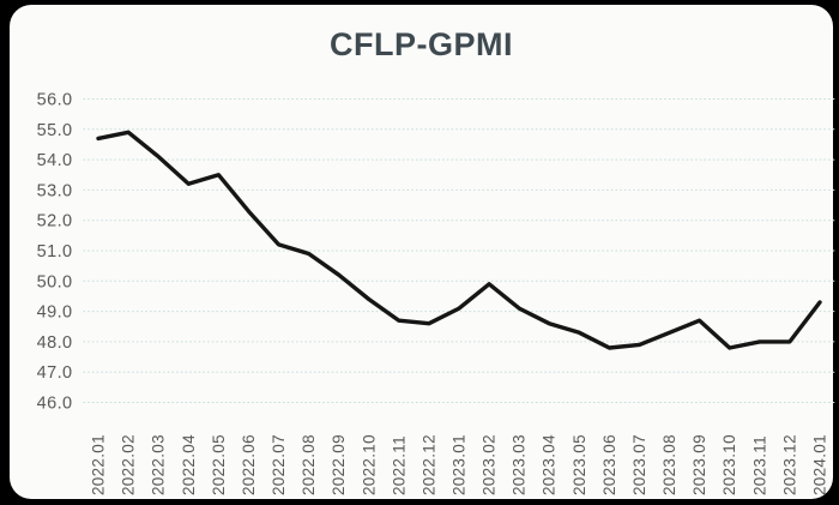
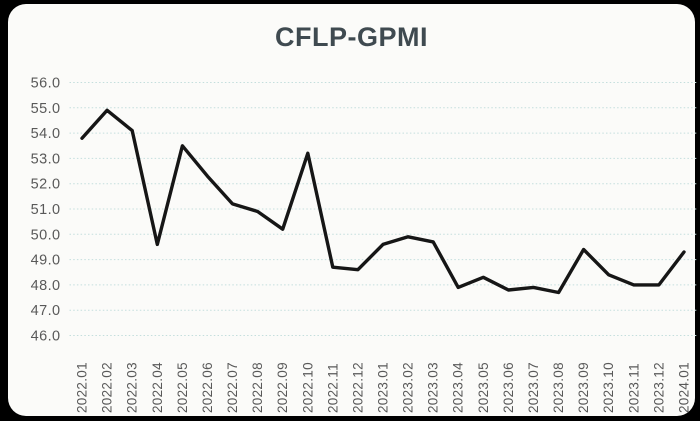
2022.01: 54.7 -> 53.8
2022.04: 53.2 -> 49.6
2022.10: 49.4 -> 53.2
2023.01: 49.1 -> 49.6
2023.03: 49.1 -> 49.7
2023.04: 48.6 -> 47.9
2023.08: 48.3 -> 47.7
2023.09: 48.7 -> 49.4
2023.10: 47.8 -> 48.4
